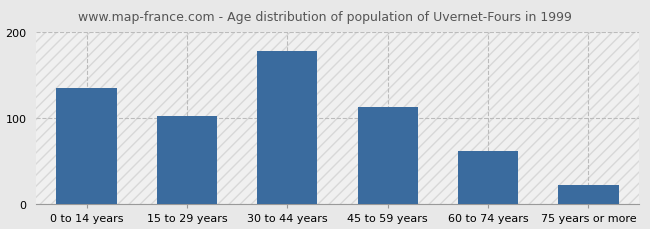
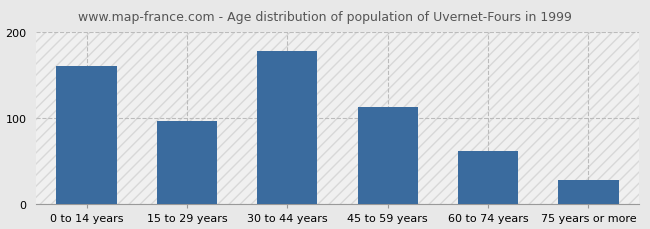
0 to 14 years: 135 -> 160
15 to 29 years: 102 -> 96
75 years or more: 22 -> 28
